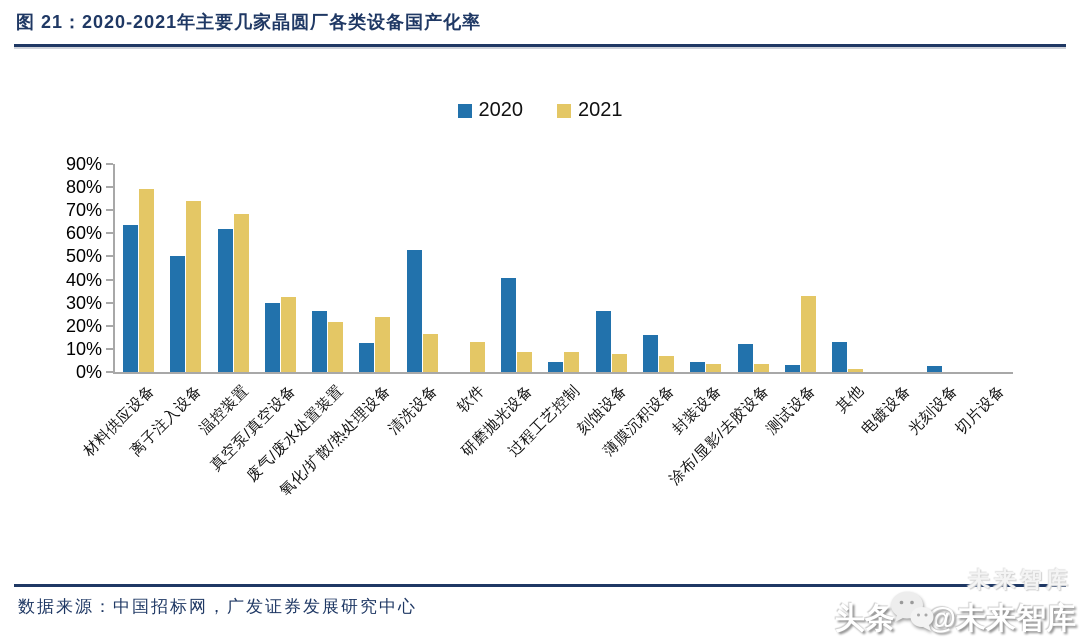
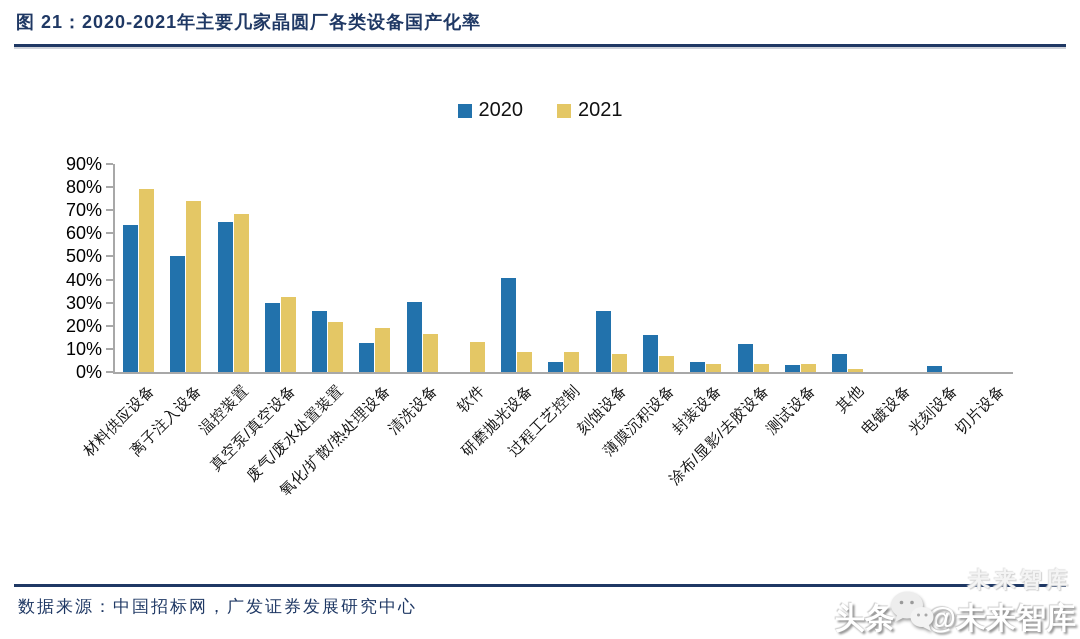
2020/温控装置: 62% -> 65%
2021/氧化/扩散/热处理设备: 24% -> 19%
2020/清洗设备: 53% -> 30%
2021/测试设备: 33% -> 4%
2020/其他: 13% -> 8%
